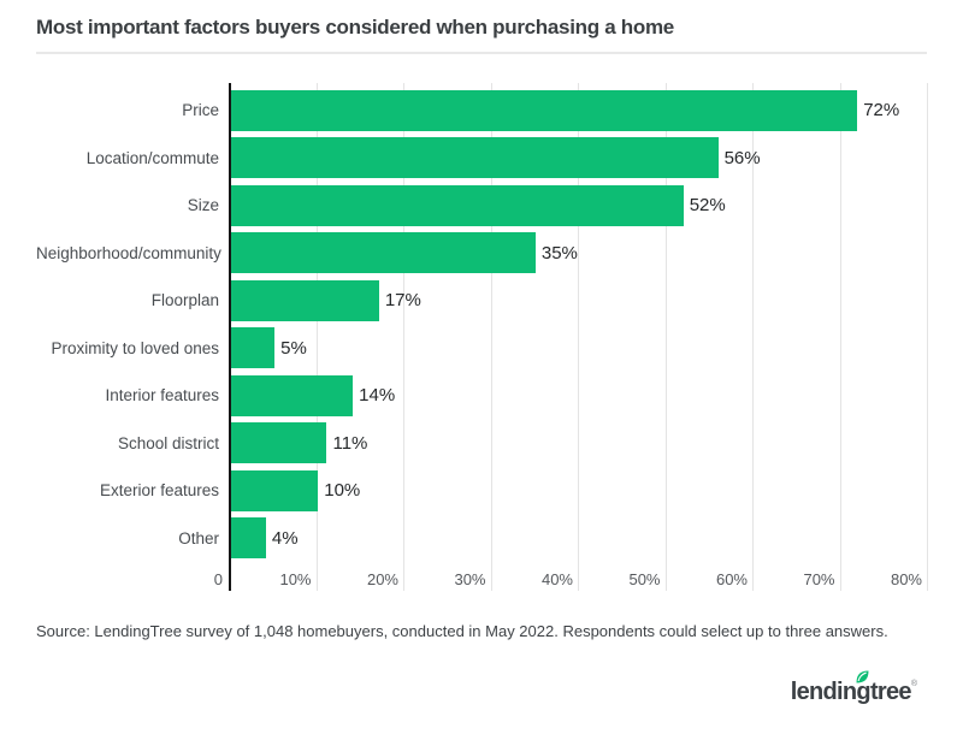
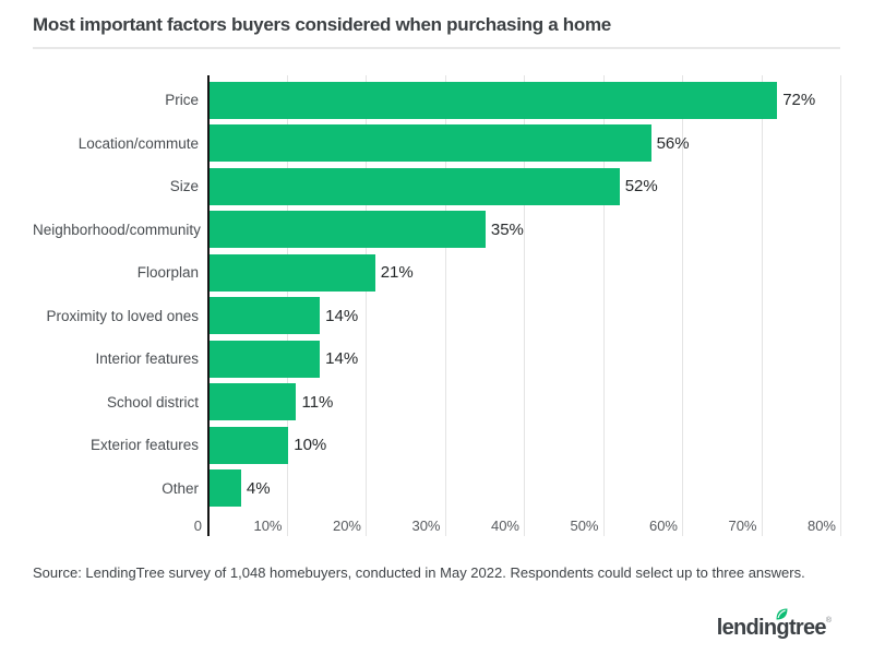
Floorplan: 17% -> 21%
Proximity to loved ones: 5% -> 14%
